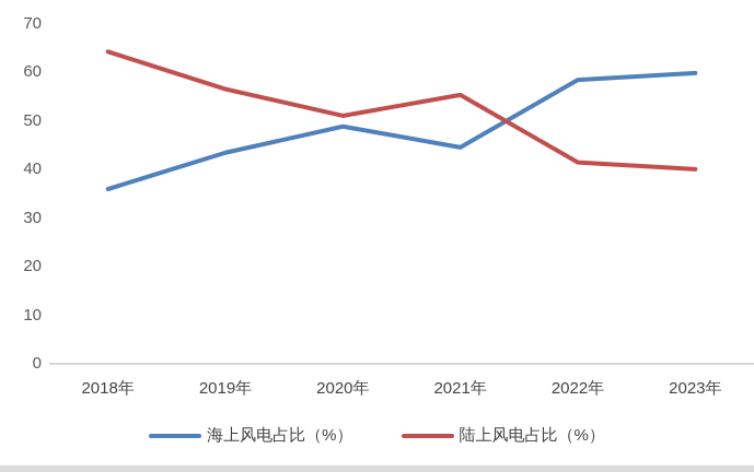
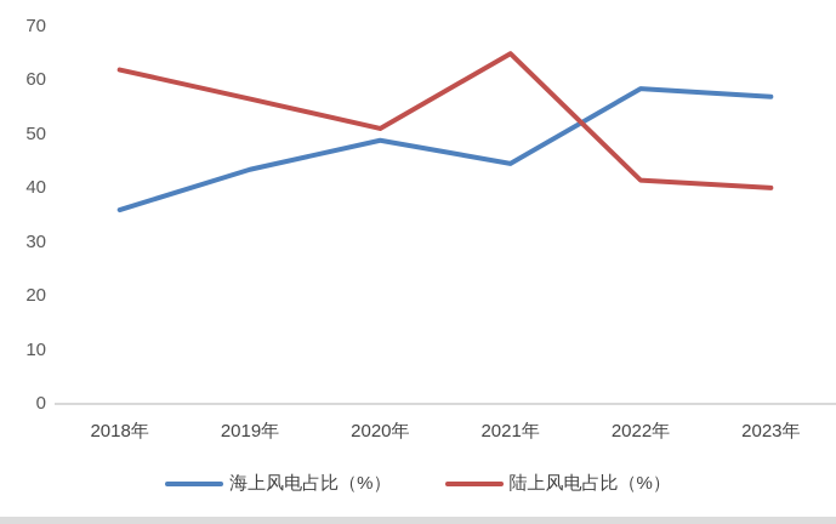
陆上风电占比（%）/2018年: 64 -> 62
陆上风电占比（%）/2021年: 55 -> 65
海上风电占比（%）/2023年: 60 -> 57
